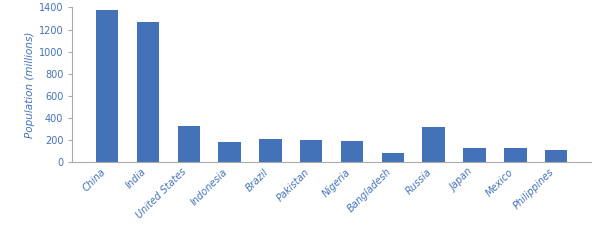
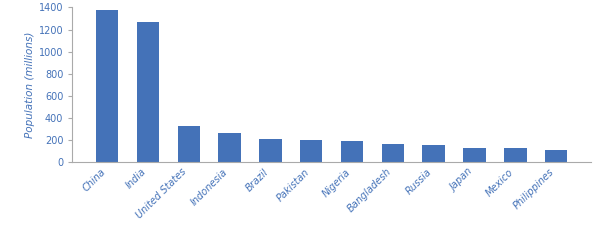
Indonesia: 180 -> 260
Bangladesh: 80 -> 160
Russia: 320 -> 150
